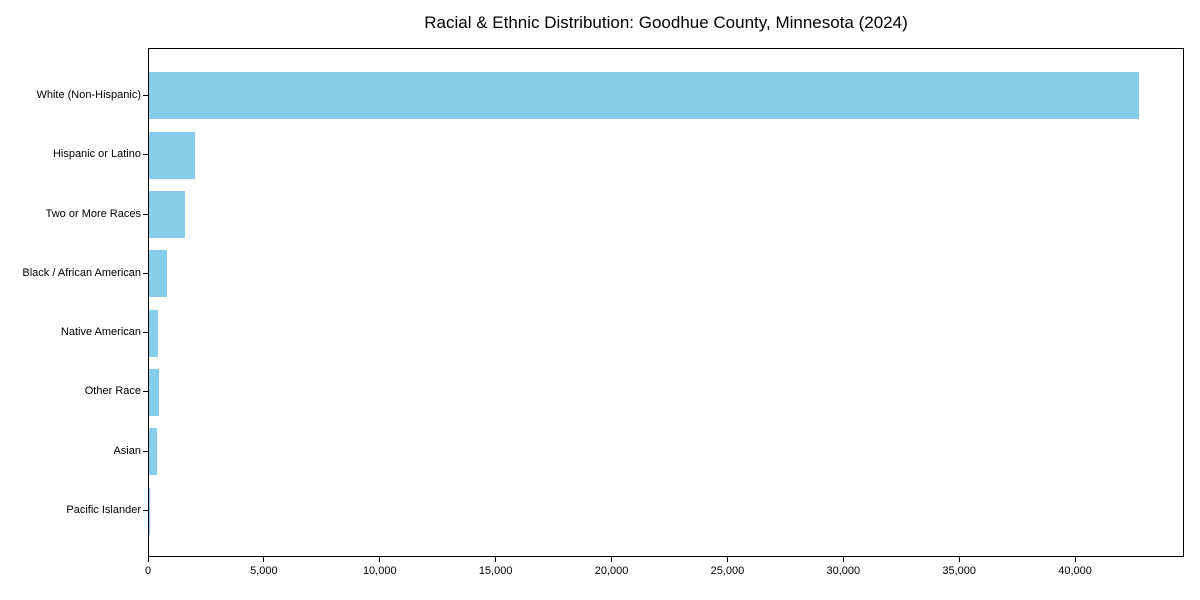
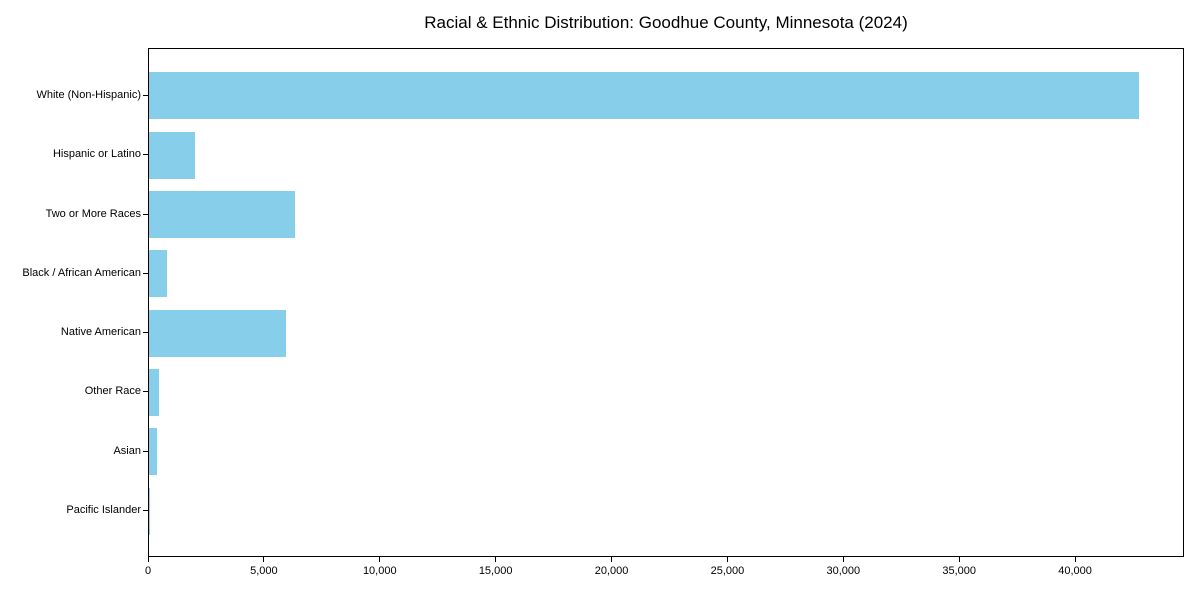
Two or More Races: 1600 -> 6300
Native American: 400 -> 5900
